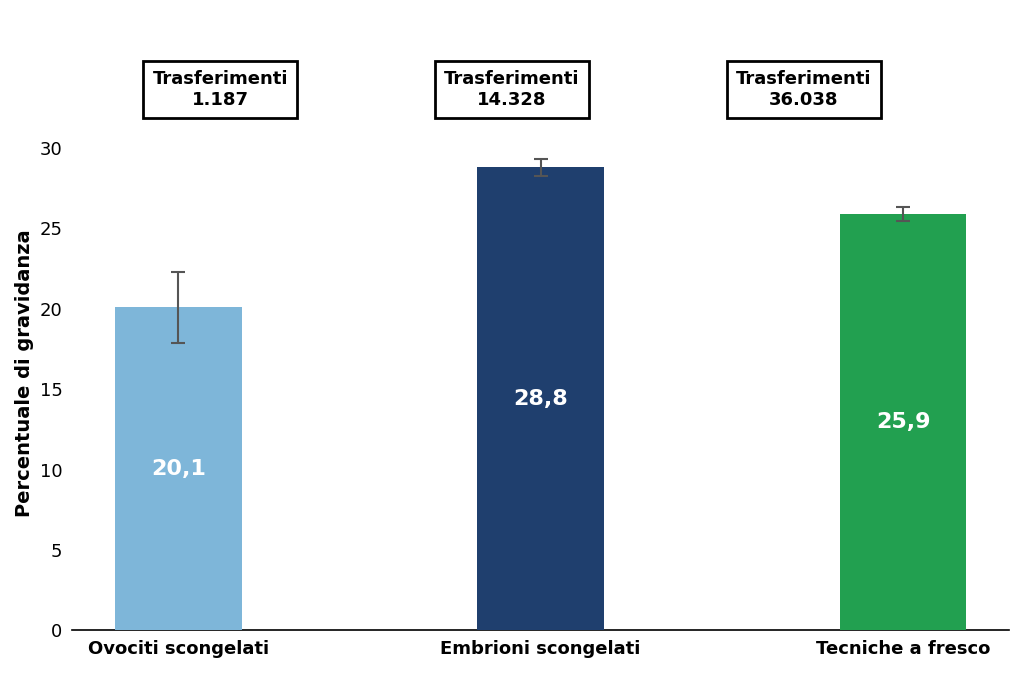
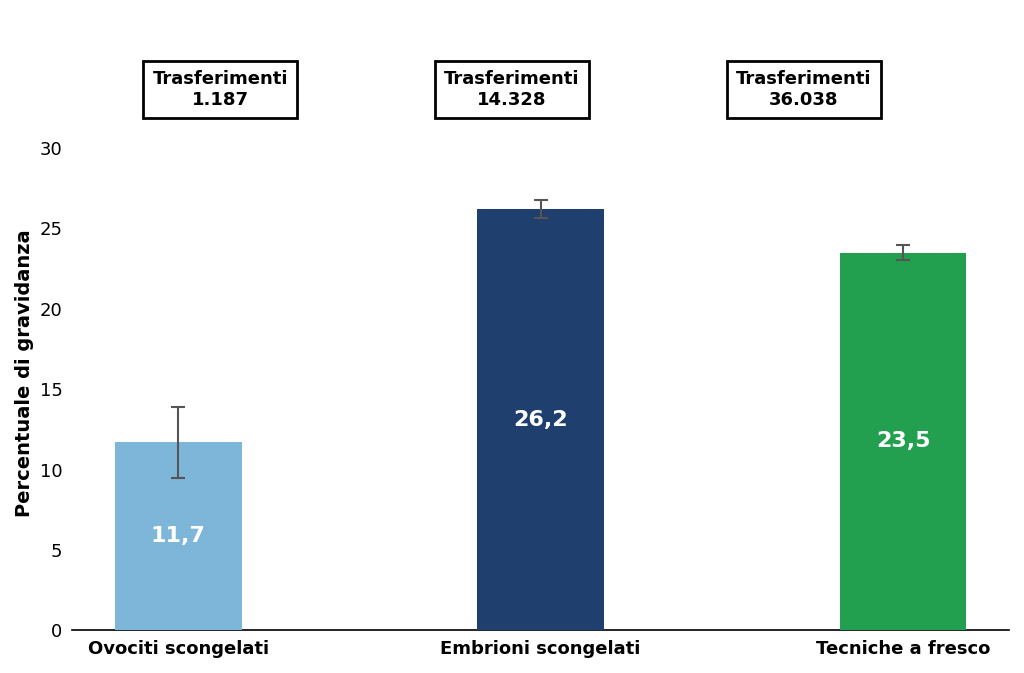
Ovociti scongelati: 20,1 -> 11,7
Embrioni scongelati: 28,8 -> 26,2
Tecniche a fresco: 25,9 -> 23,5
